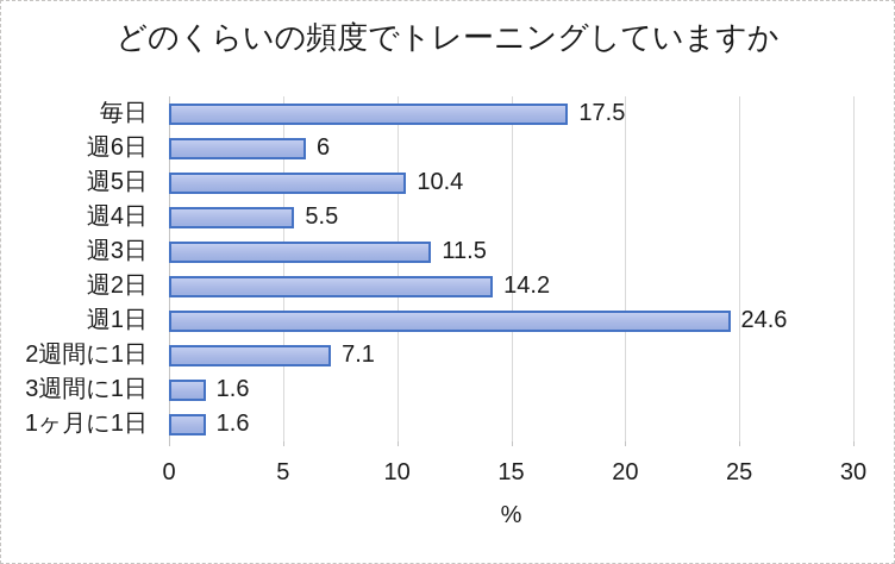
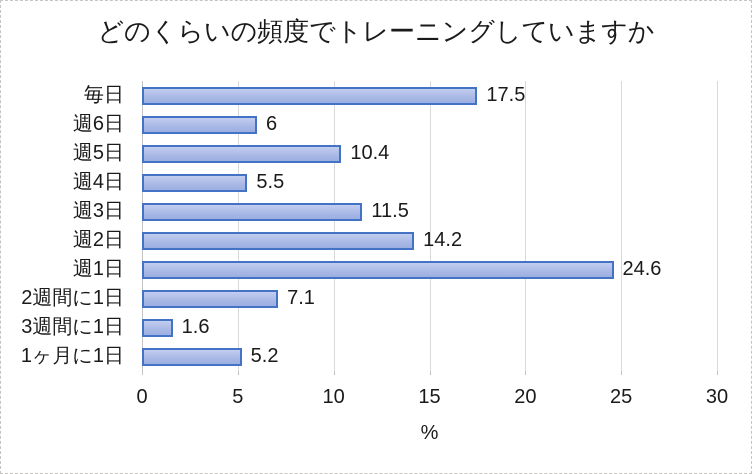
1ヶ月に1日: 1.6 -> 5.2
